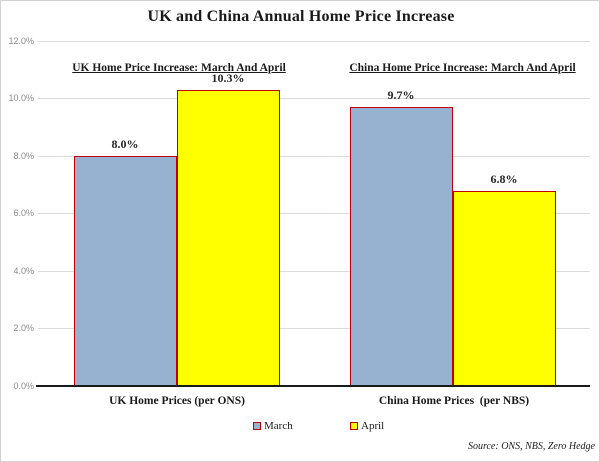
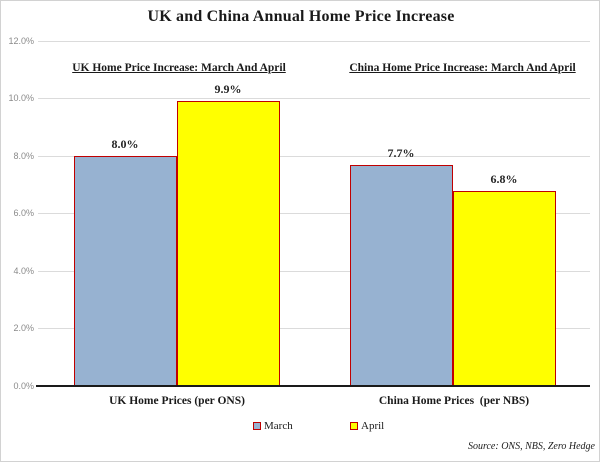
April/UK Home Prices (per ONS): 10.3% -> 9.9%
March/China Home Prices (per NBS): 9.7% -> 7.7%
